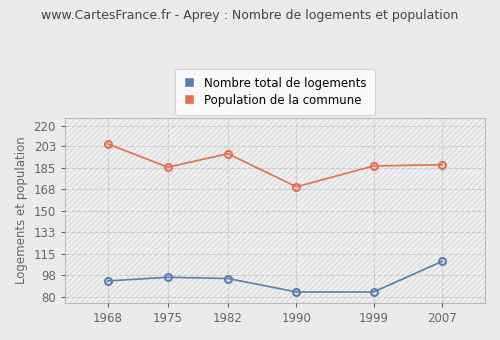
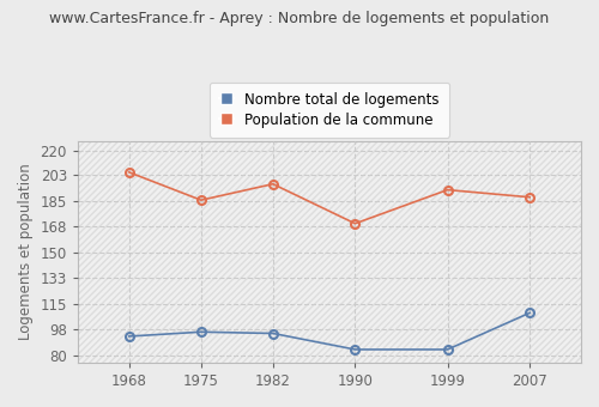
Population de la commune/1999: 187 -> 193
